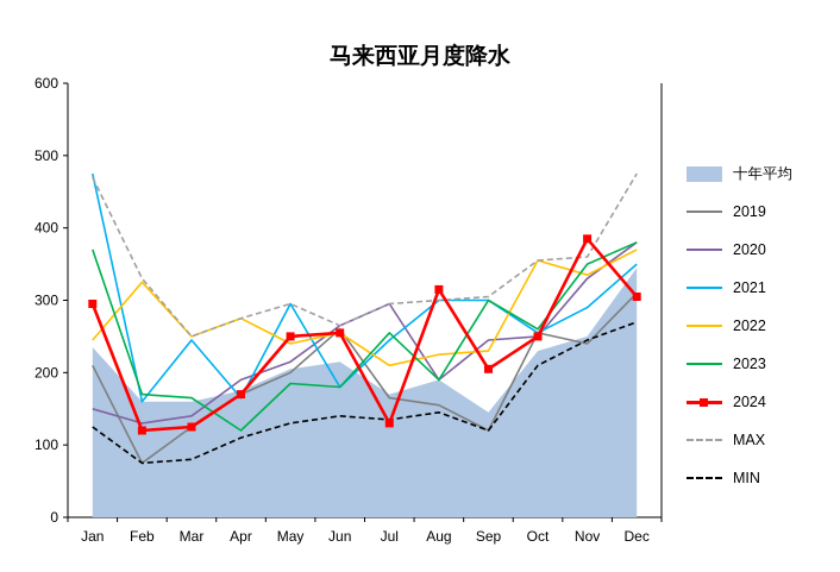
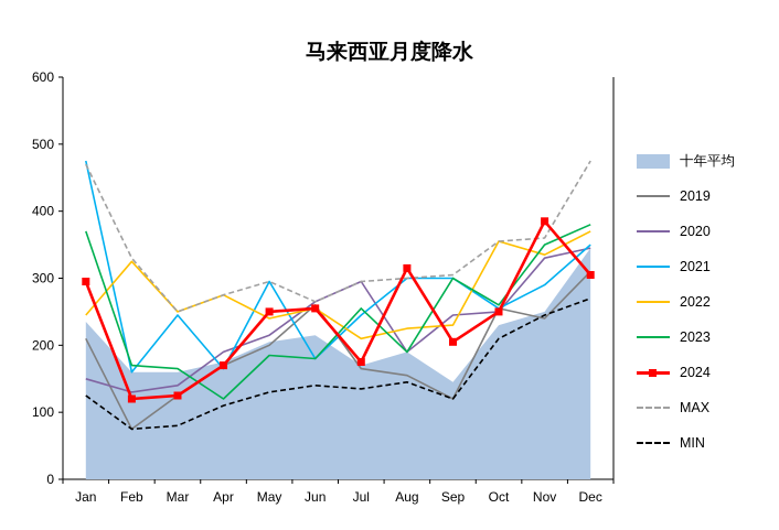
2024/Jul: 130 -> 180
2020/Dec: 380 -> 340
